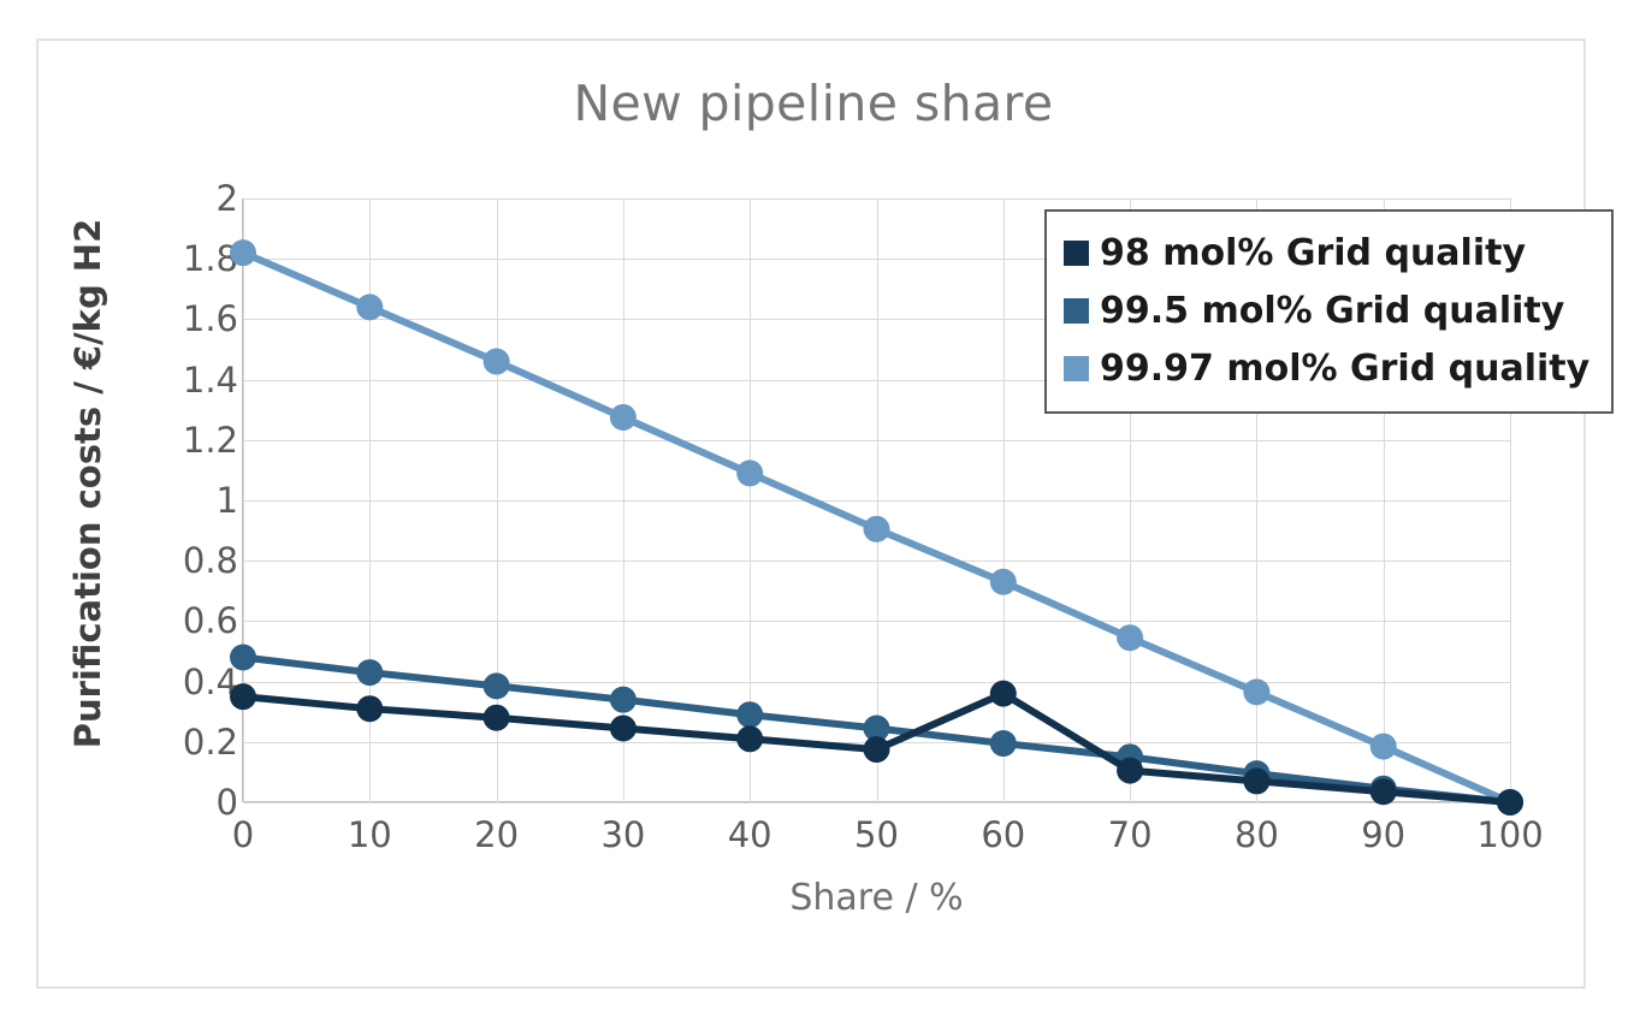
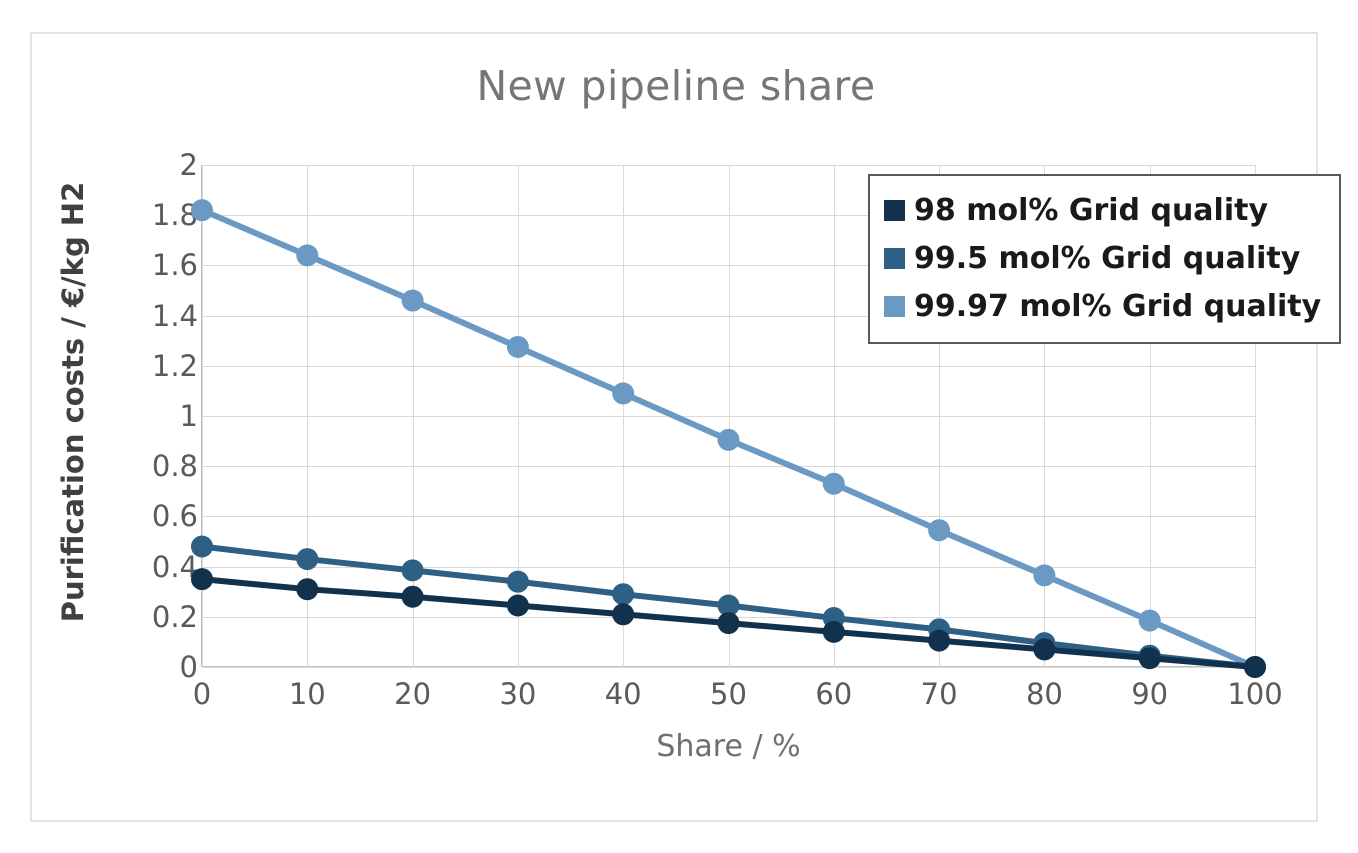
98 mol% Grid quality/60: 0.36 -> 0.14
